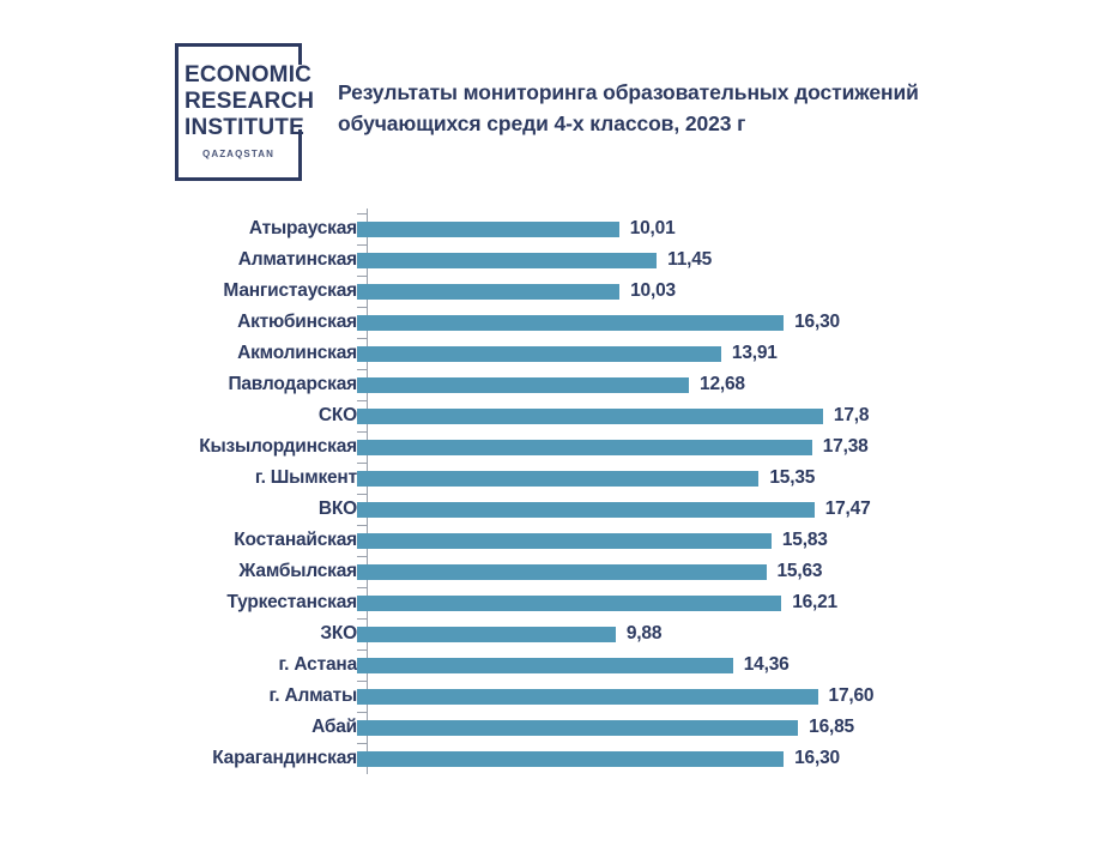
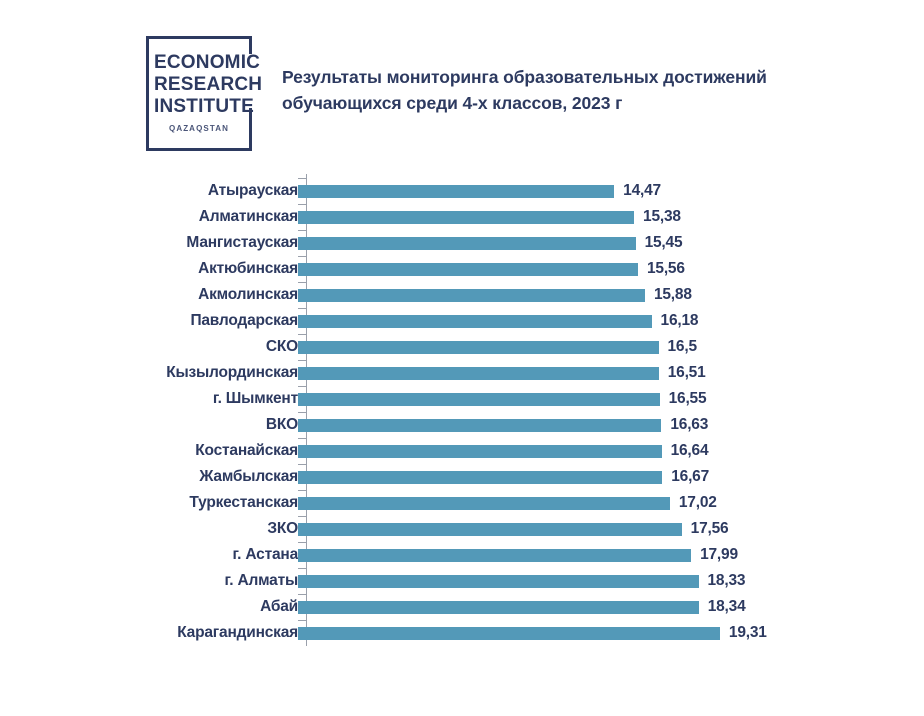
Атырауская: 10,01 -> 14,47
Алматинская: 11,45 -> 15,38
Мангистауская: 10,03 -> 15,45
Актюбинская: 16,30 -> 15,56
Акмолинская: 13,91 -> 15,88
Павлодарская: 12,68 -> 16,18
СКО: 17,8 -> 16,5
Кызылординская: 17,38 -> 16,51
г. Шымкент: 15,35 -> 16,55
ВКО: 17,47 -> 16,63
Костанайская: 15,83 -> 16,64
Жамбылская: 15,63 -> 16,67
Туркестанская: 16,21 -> 17,02
ЗКО: 9,88 -> 17,56
г. Астана: 14,36 -> 17,99
г. Алматы: 17,60 -> 18,33
Абай: 16,85 -> 18,34
Карагандинская: 16,30 -> 19,31
